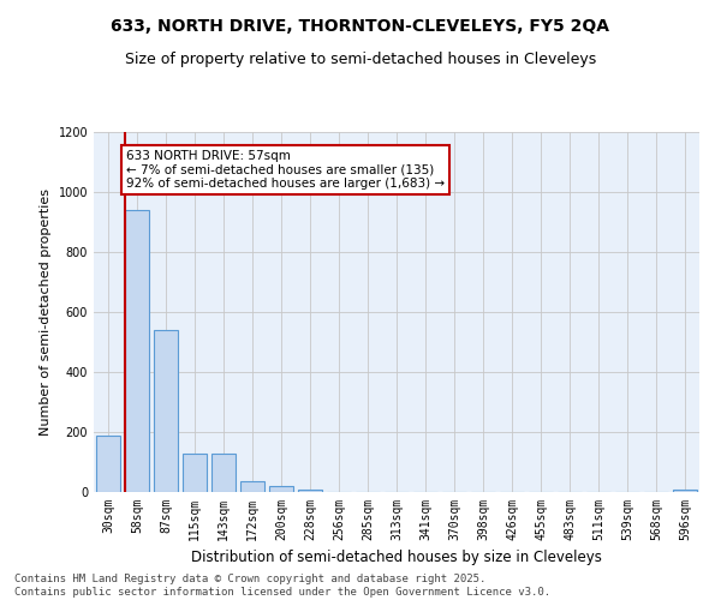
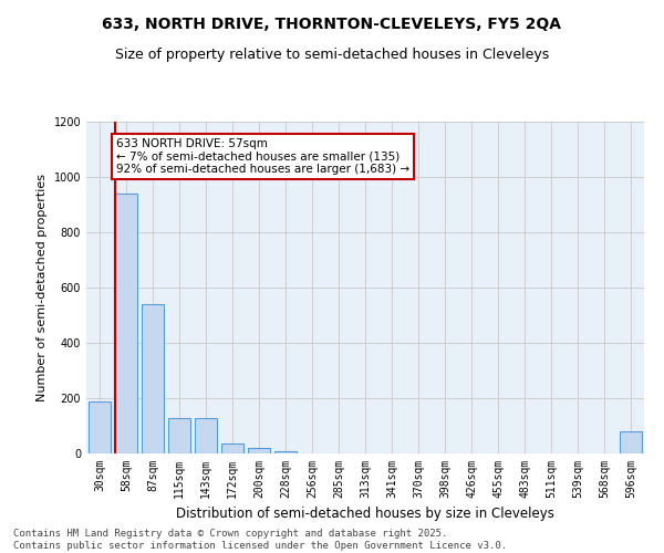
596sqm: 10 -> 80
